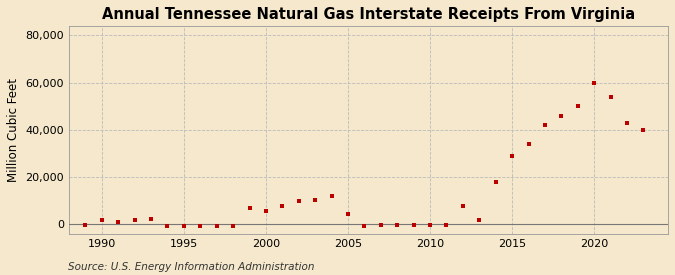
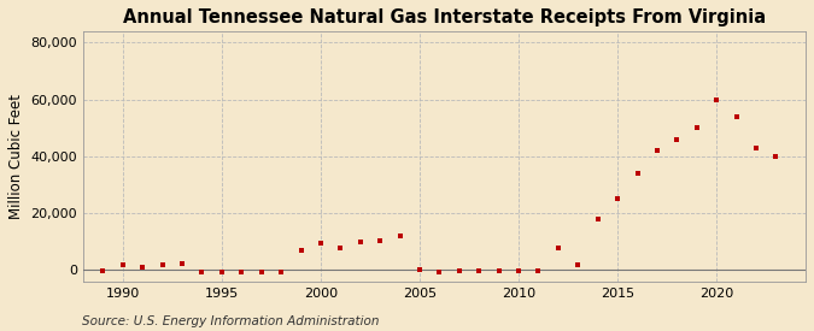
2000: 5,500 -> 9,500
2005: 4,500 -> 400
2015: 29,000 -> 25,000
